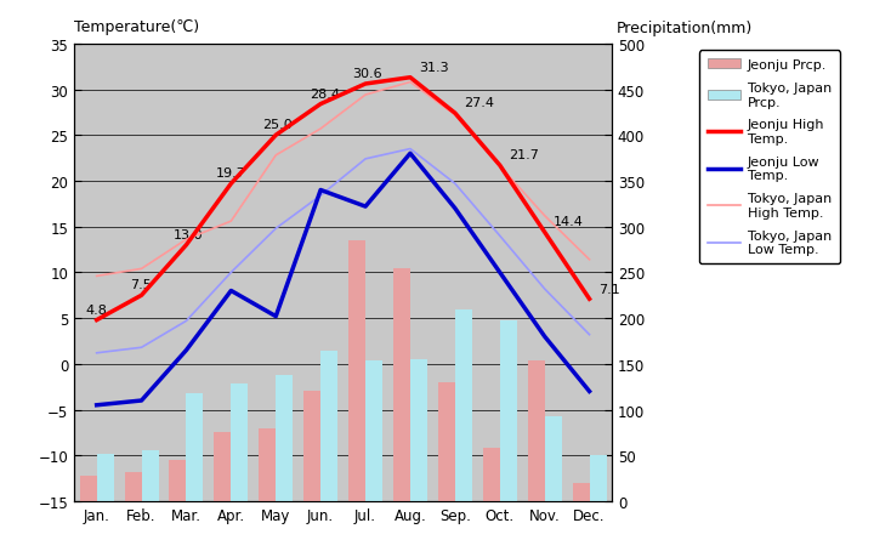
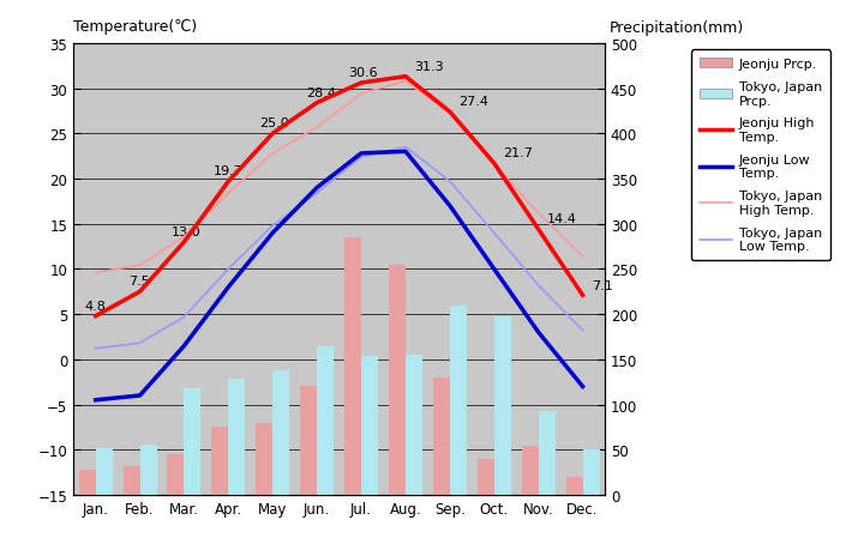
Tokyo, Japan High Temp./Apr.: 15.6 -> 18.4
Jeonju Low Temp./May: 5.2 -> 14.0
Jeonju Low Temp./Jul.: 17.2 -> 22.8
Jeonju Prcp./Oct.: 58 -> 40
Jeonju Prcp./Nov.: 154 -> 55
